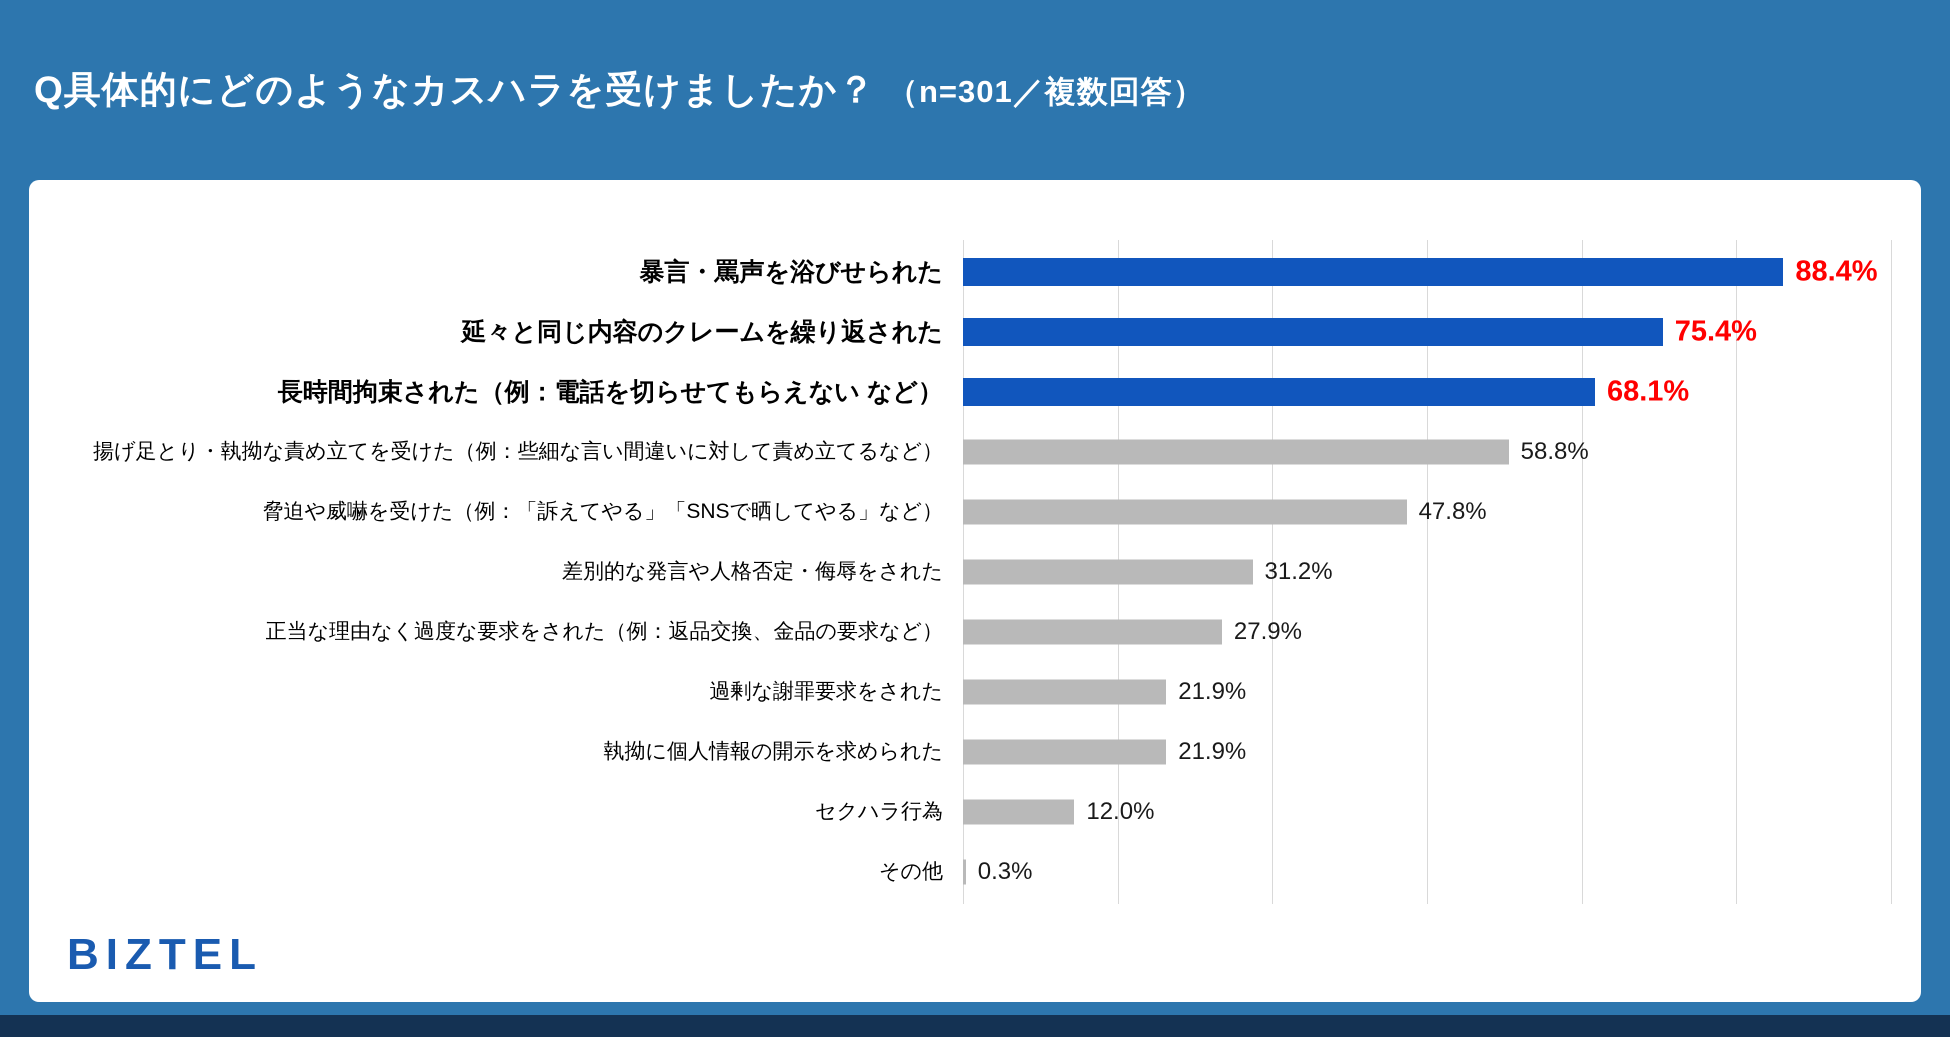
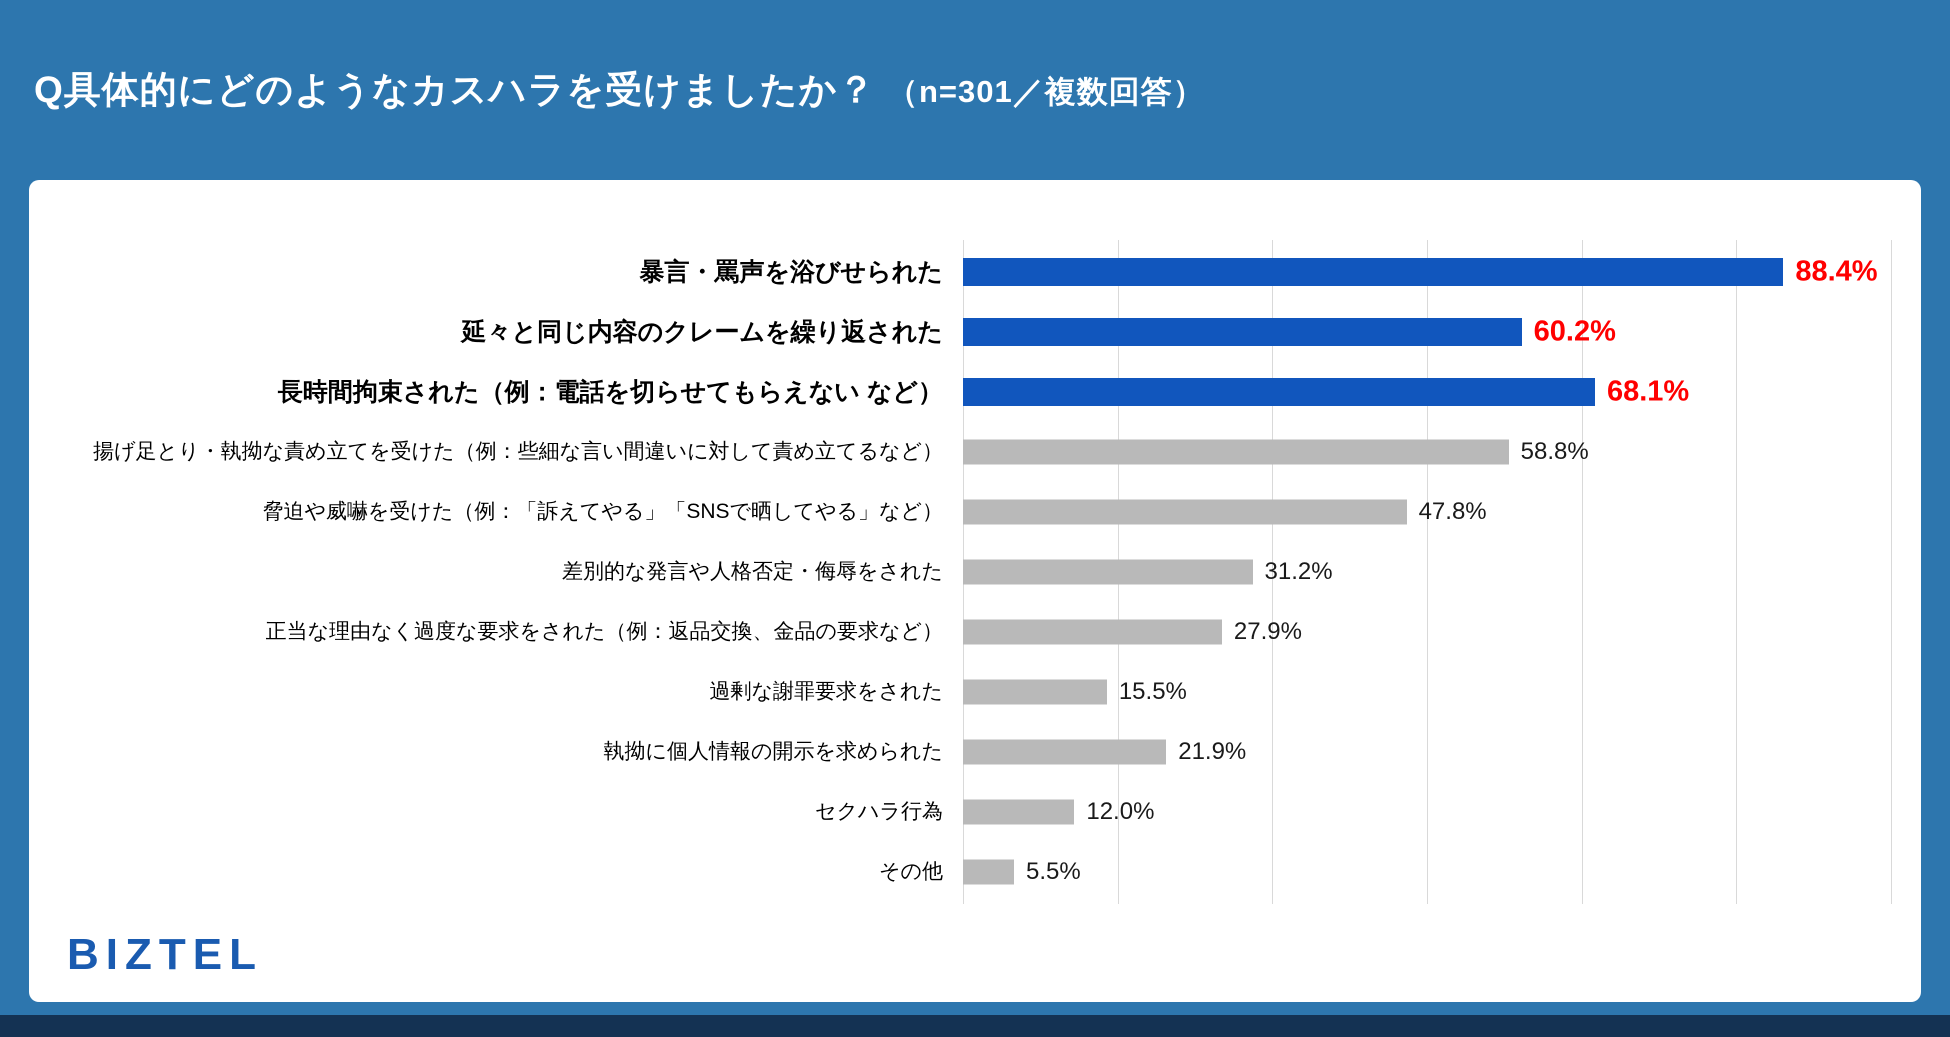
延々と同じ内容のクレームを繰り返された: 75.4% -> 60.2%
過剰な謝罪要求をされた: 21.9% -> 15.5%
その他: 0.3% -> 5.5%
